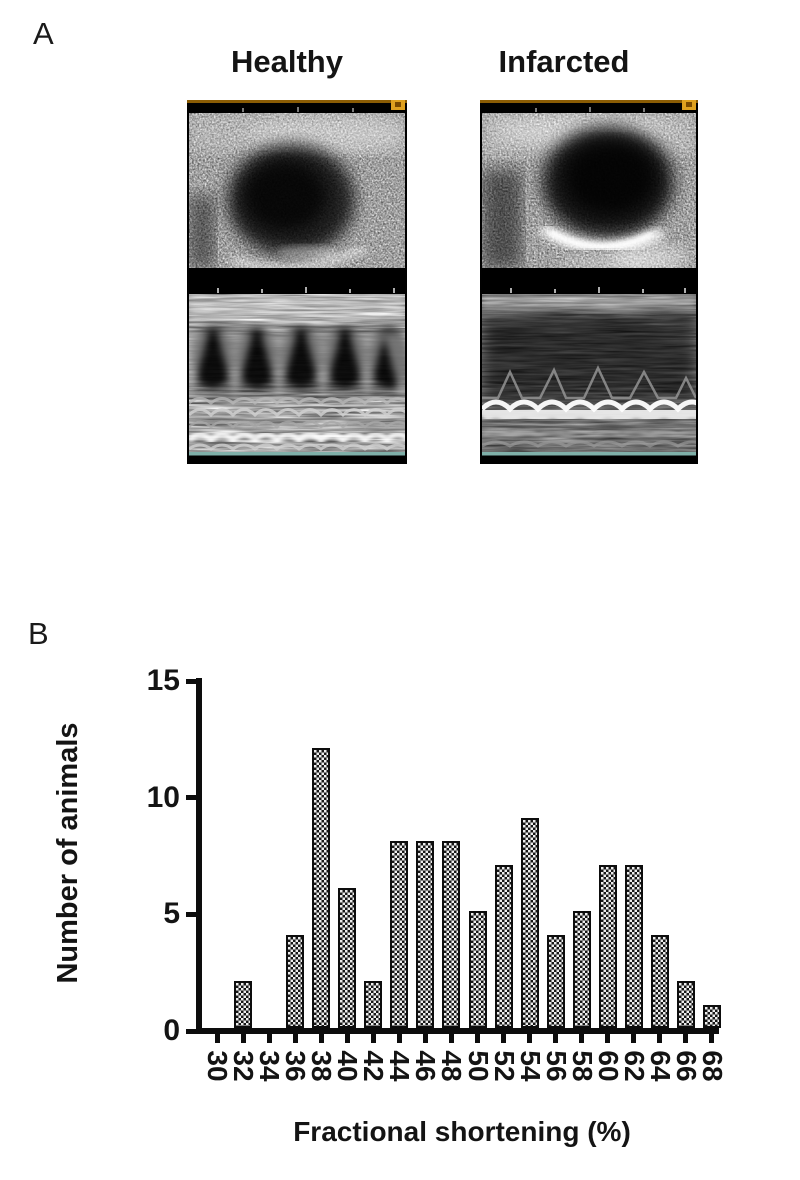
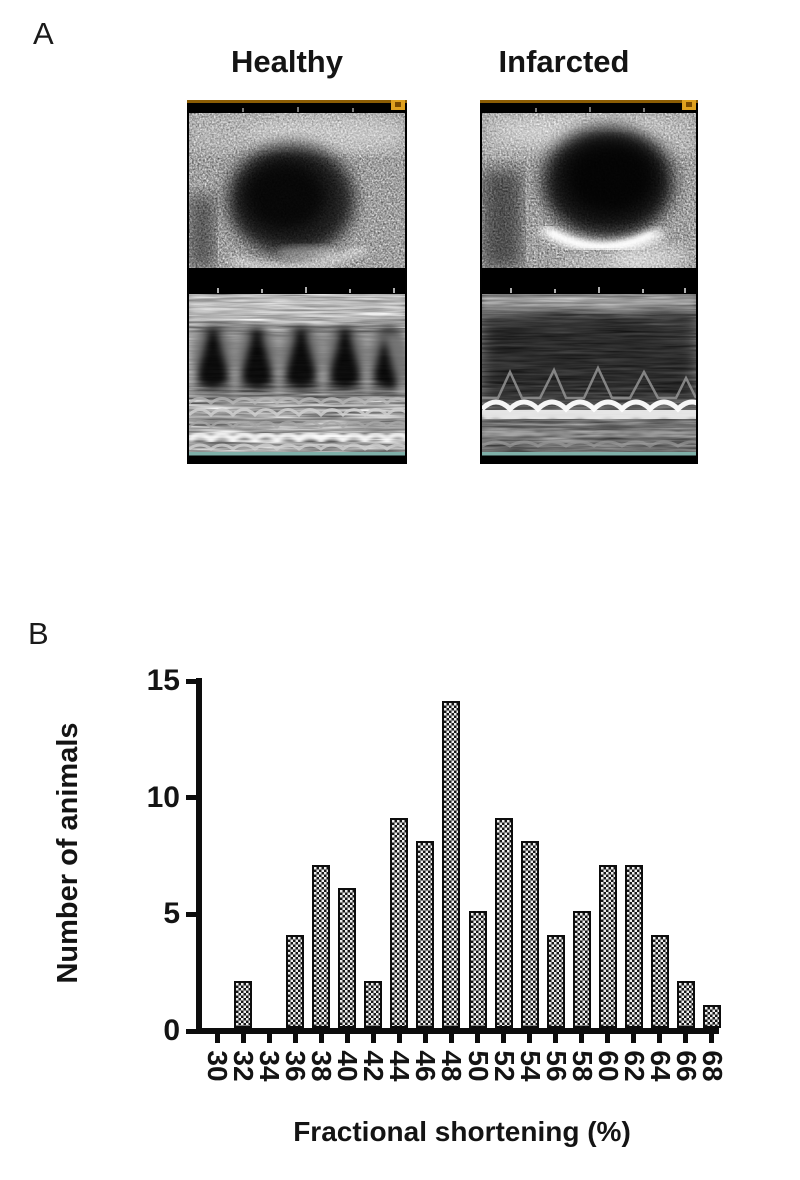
38: 12 -> 7
44: 8 -> 9
48: 8 -> 14
52: 7 -> 9
54: 9 -> 8
